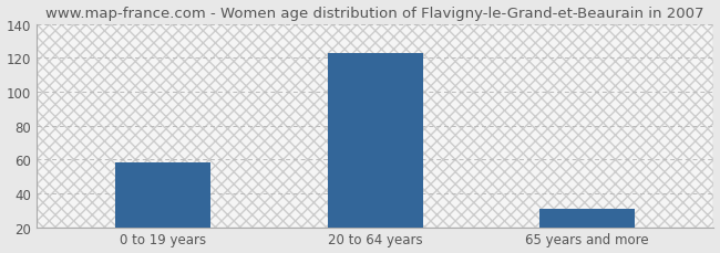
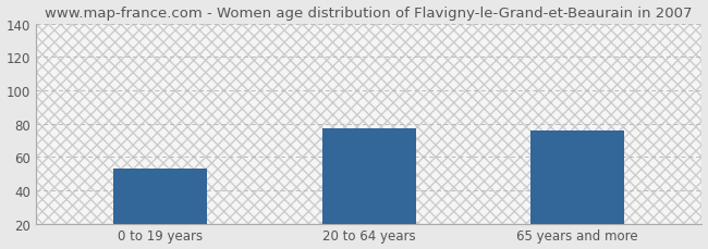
0 to 19 years: 58 -> 53
20 to 64 years: 123 -> 77
65 years and more: 31 -> 76
